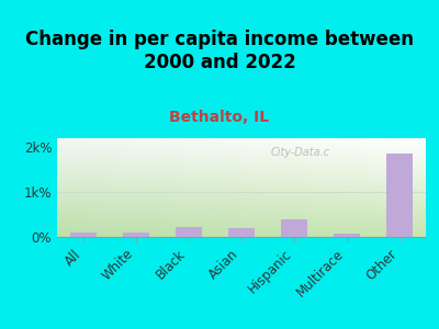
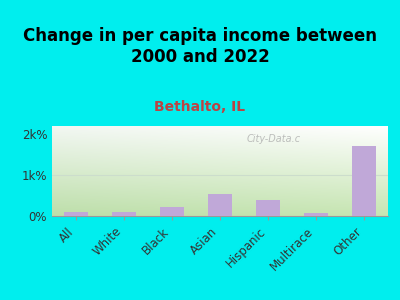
Asian: 0.20k% -> 0.55k%
Other: 1.85k% -> 1.70k%
